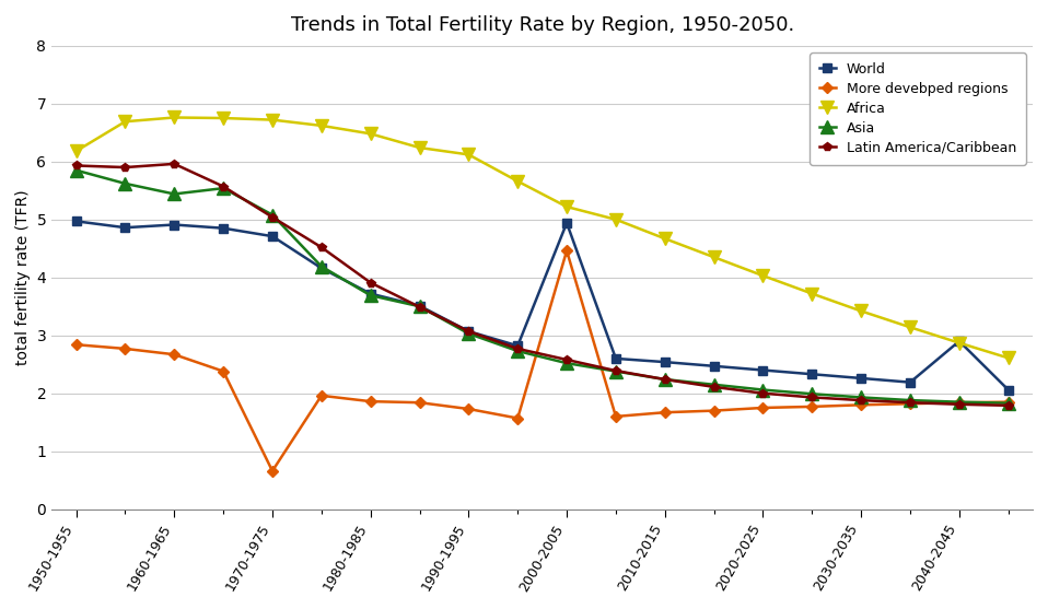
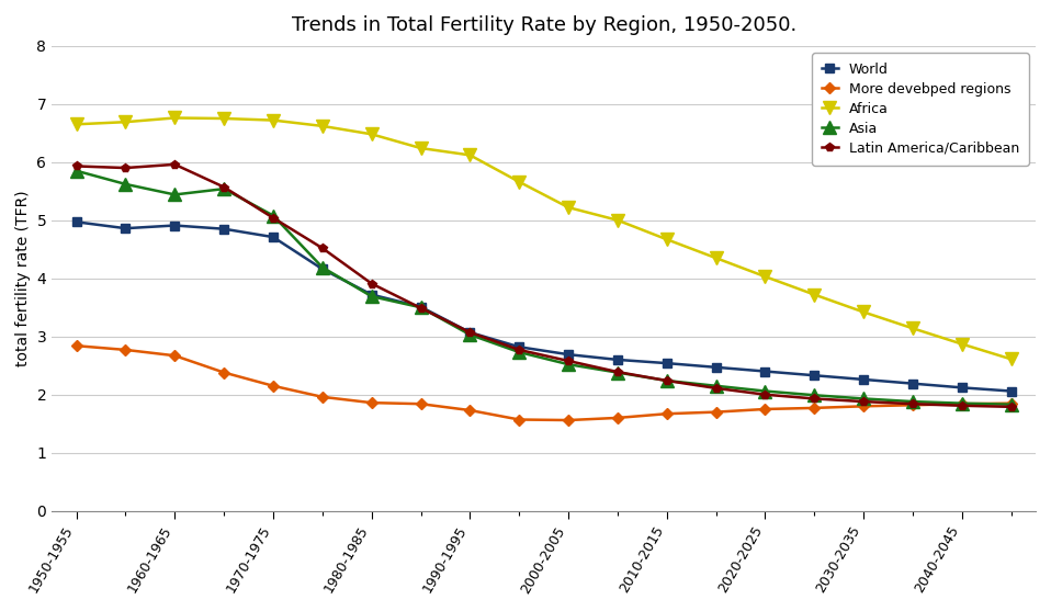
Africa/1950-1955: 6.18 -> 6.65
More devebped regions/1970-1975: 0.66 -> 2.15
World/2000-2005: 4.94 -> 2.69
More devebped regions/2000-2005: 4.46 -> 1.56
World/2040-2045: 2.90 -> 2.12
